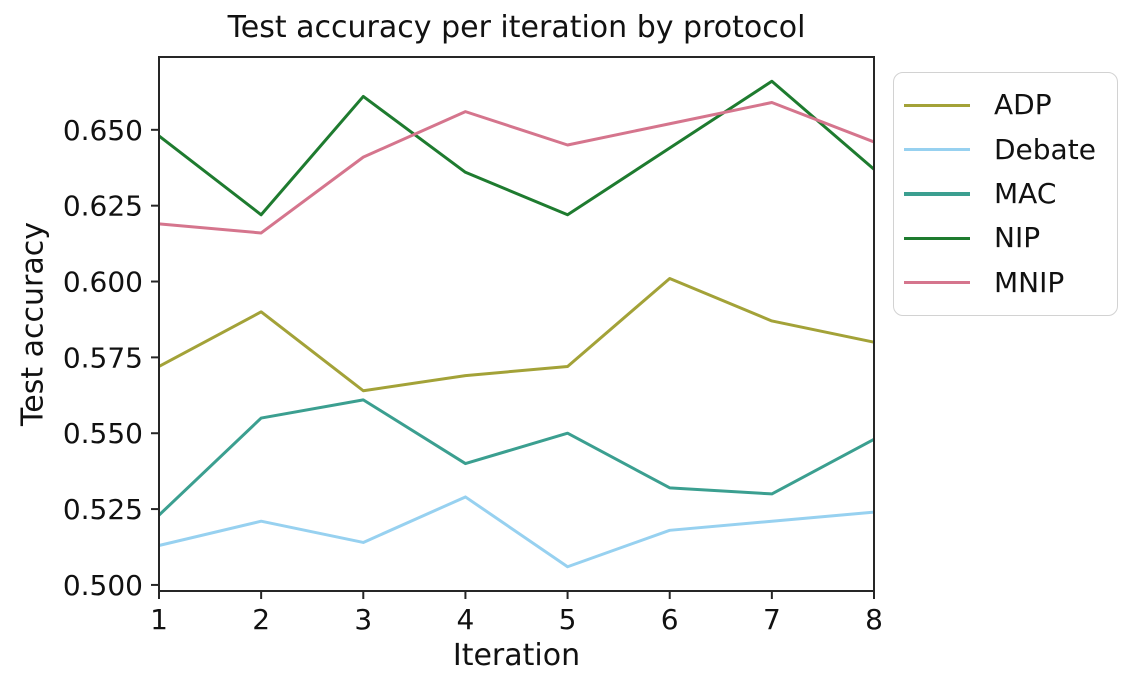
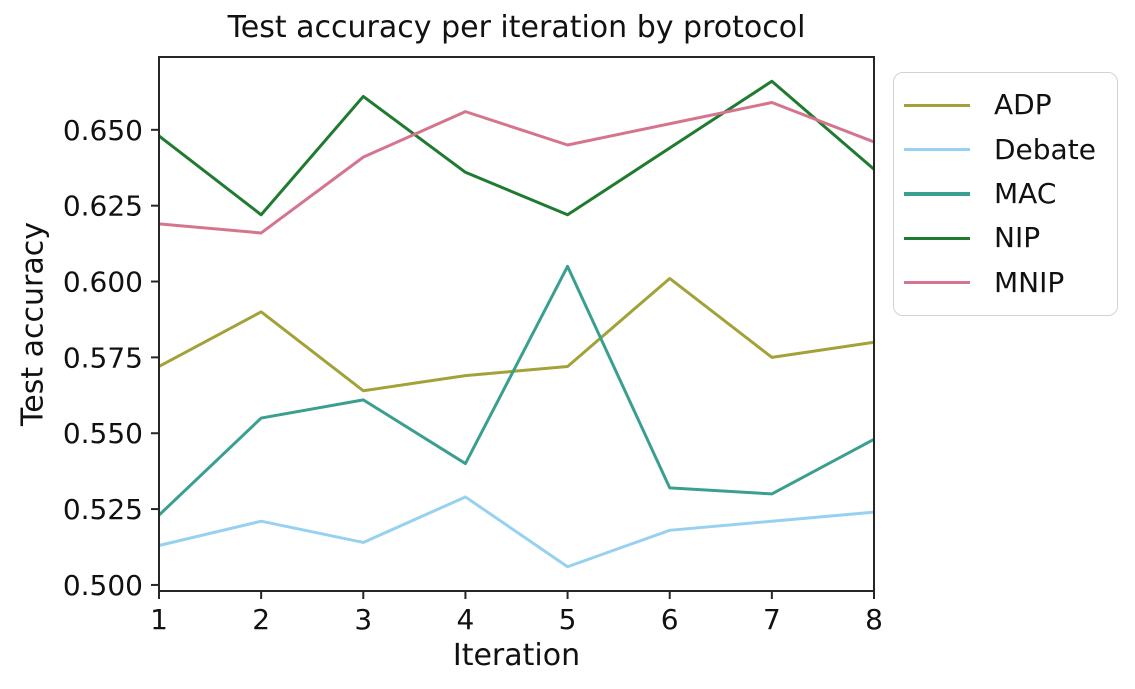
MAC/5: 0.550 -> 0.605
ADP/7: 0.587 -> 0.575
